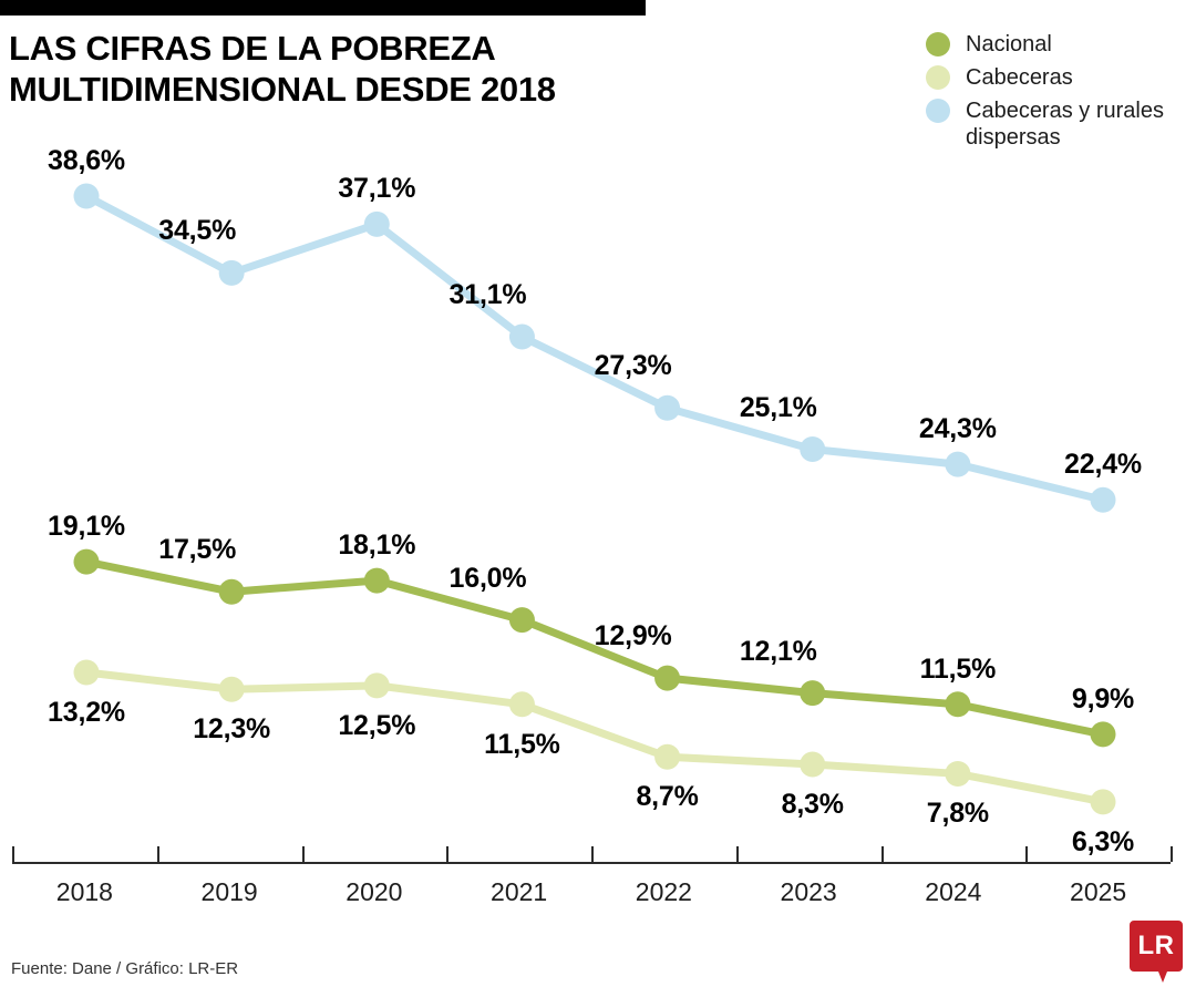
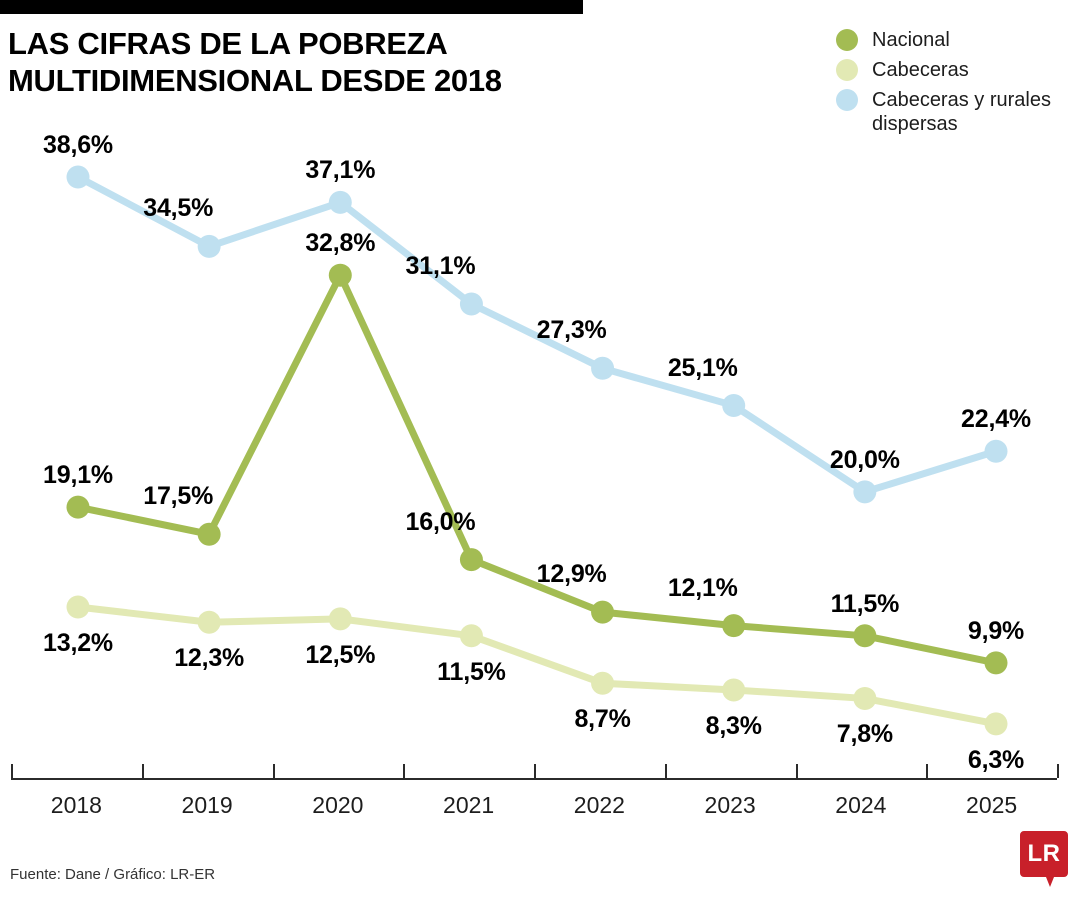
Nacional/2020: 18,1% -> 32,8%
Cabeceras y rurales dispersas/2024: 24,3% -> 20,0%
